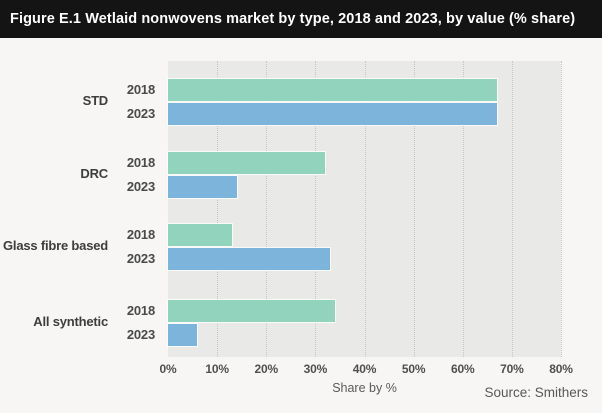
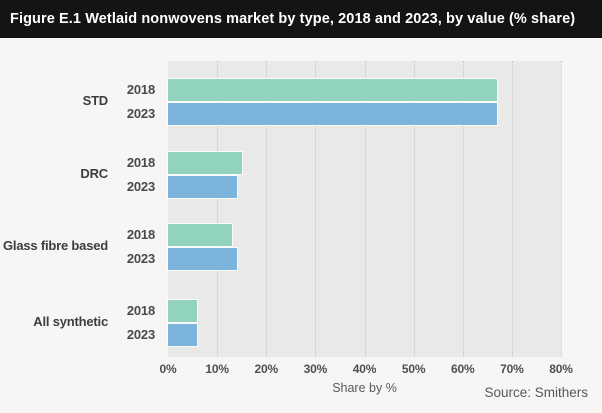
2018/DRC: 32% -> 15%
2023/Glass fibre based: 33% -> 14%
2018/All synthetic: 34% -> 6%
